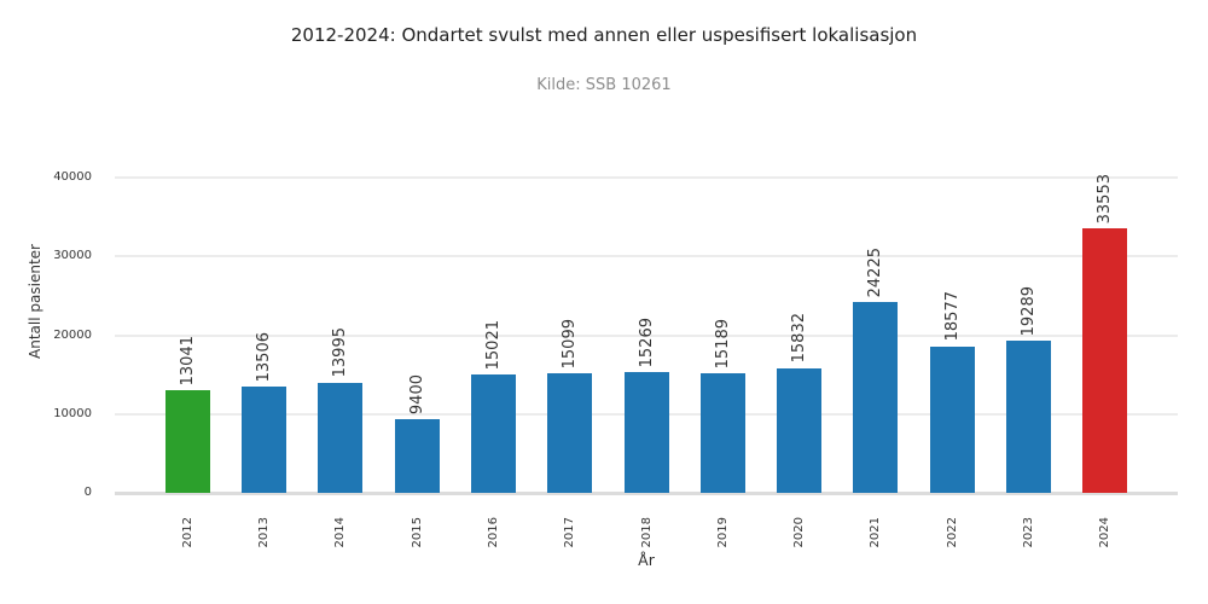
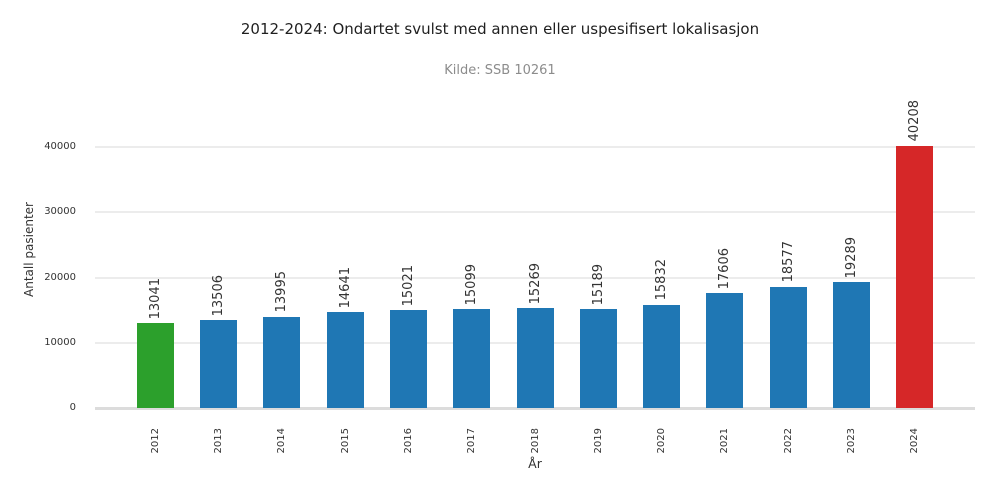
2015: 9400 -> 14641
2021: 24225 -> 17606
2024: 33553 -> 40208
